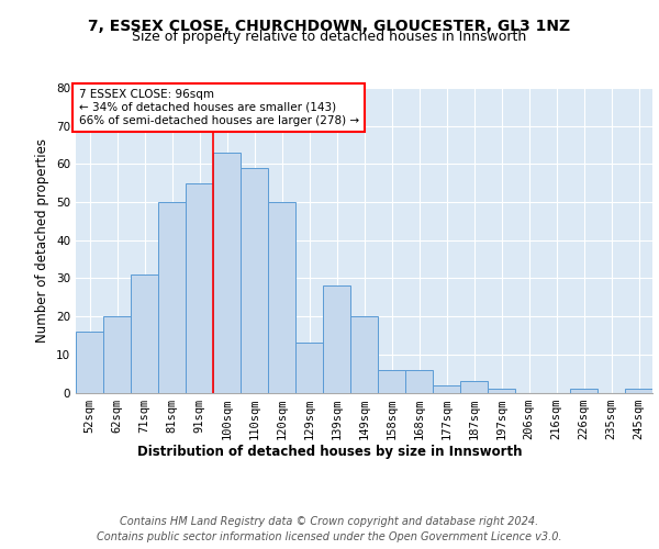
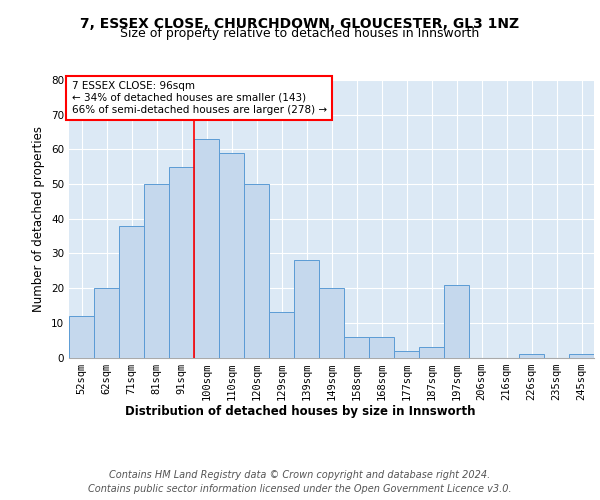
52sqm: 16 -> 12
71sqm: 31 -> 38
197sqm: 1 -> 21
